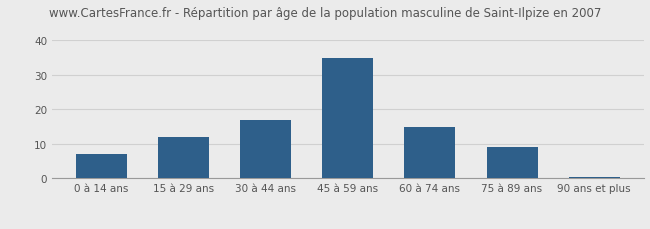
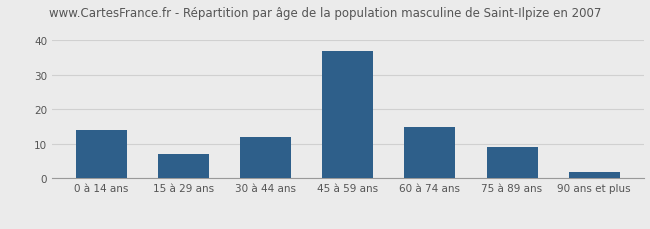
0 à 14 ans: 7.0 -> 14.0
15 à 29 ans: 12.0 -> 7.0
30 à 44 ans: 17.0 -> 12.0
45 à 59 ans: 35.0 -> 37.0
90 ans et plus: 0.5 -> 2.0
